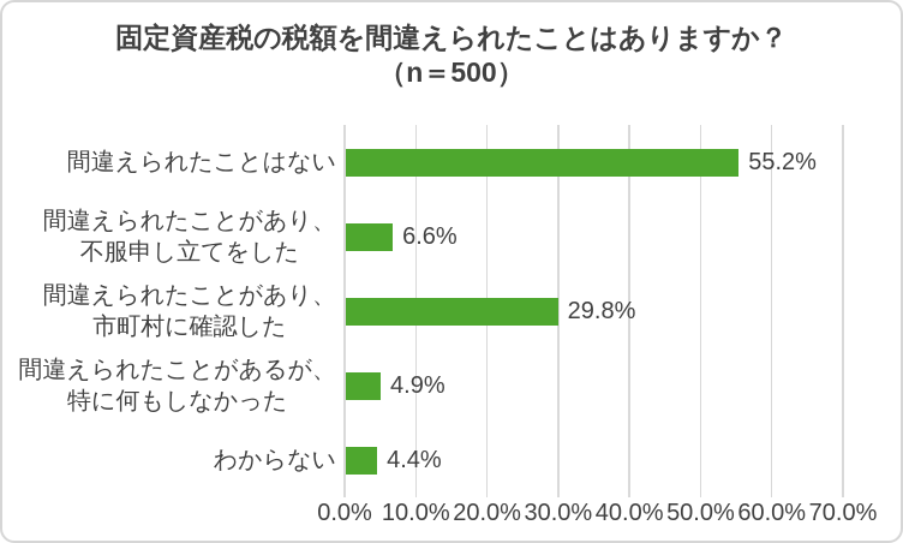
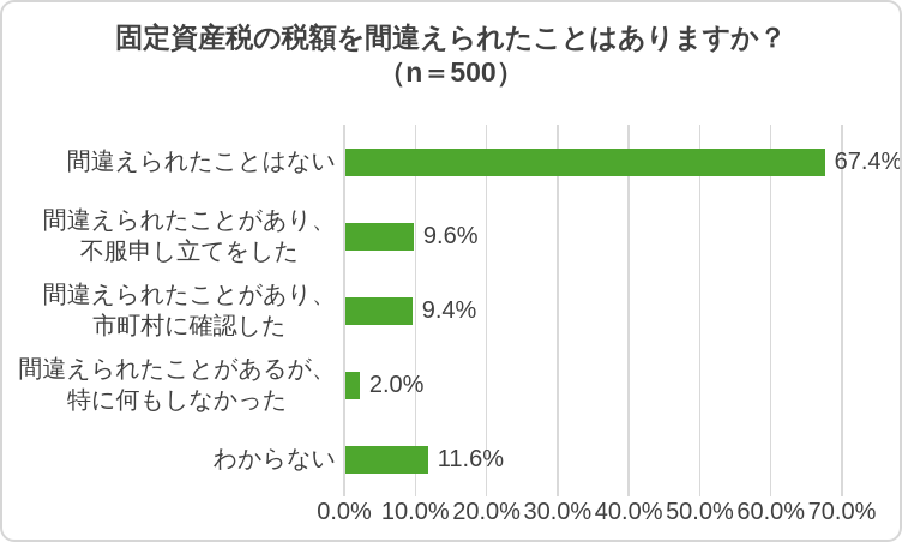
間違えられたことはない: 55.2% -> 67.4%
間違えられたことがあり、 不服申し立てをした: 6.6% -> 9.6%
間違えられたことがあり、 市町村に確認した: 29.8% -> 9.4%
間違えられたことがあるが、 特に何もしなかった: 4.9% -> 2.0%
わからない: 4.4% -> 11.6%
